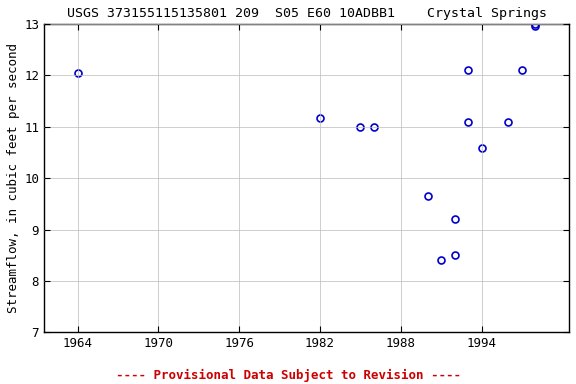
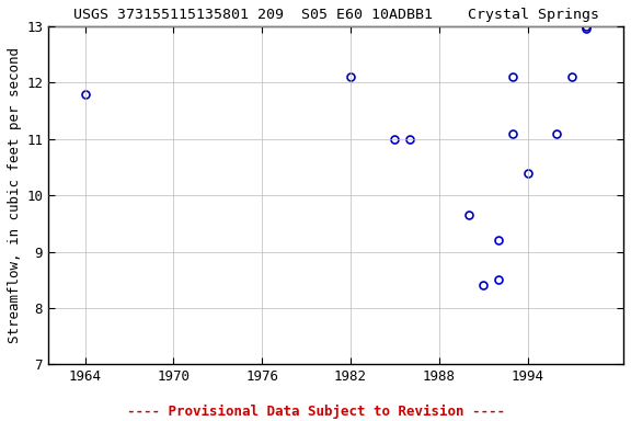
1964: 12.04 -> 11.80
1982: 11.16 -> 12.10
1994: 10.58 -> 10.40
